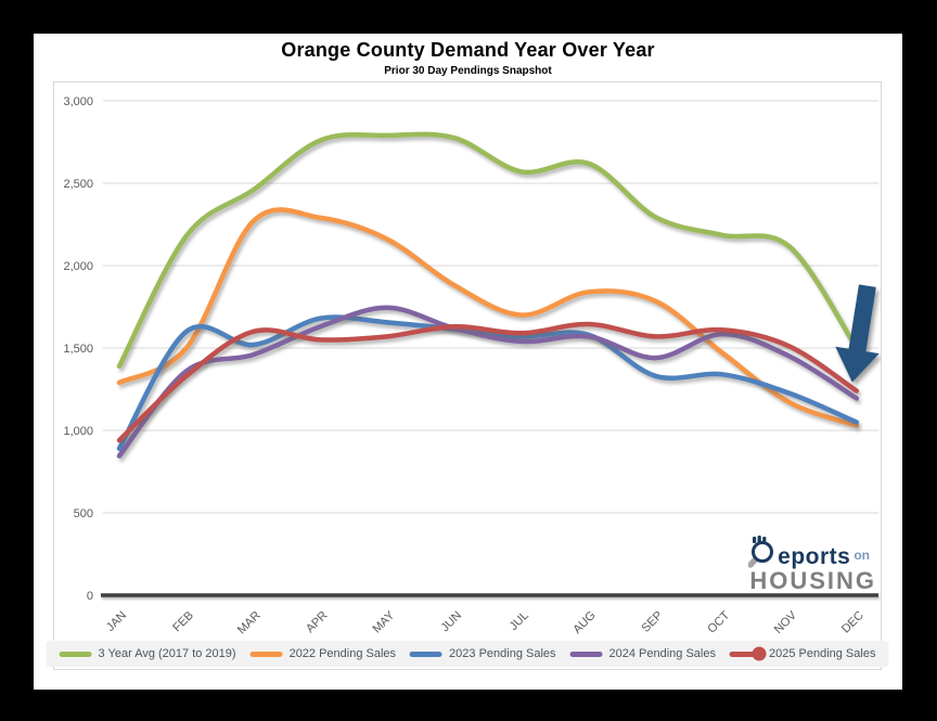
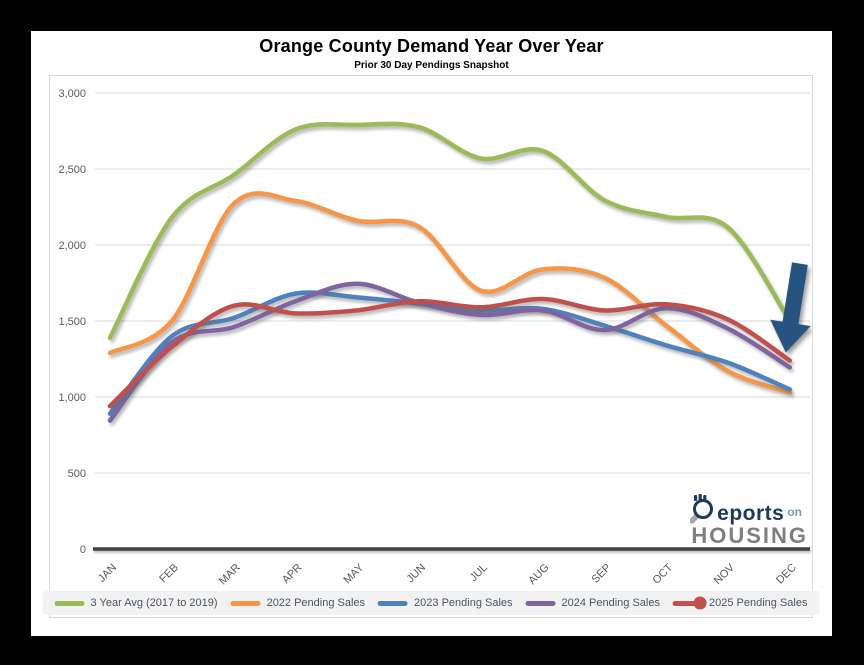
2023 Pending Sales/FEB: 1600 -> 1400
2022 Pending Sales/JUN: 1880 -> 2120
2023 Pending Sales/SEP: 1330 -> 1470
